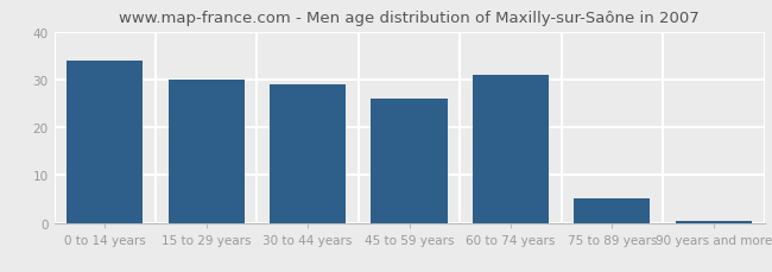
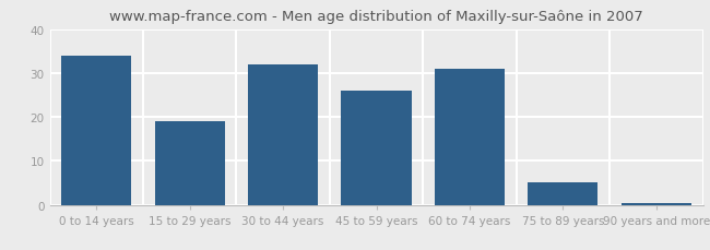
15 to 29 years: 30.0 -> 19.0
30 to 44 years: 29.0 -> 32.0
